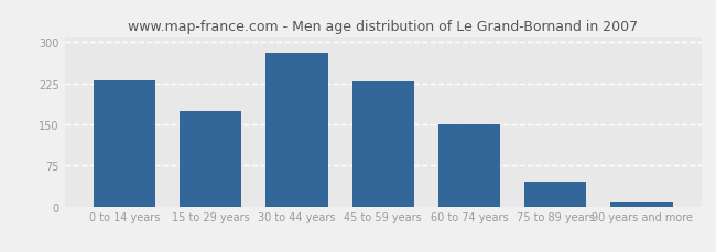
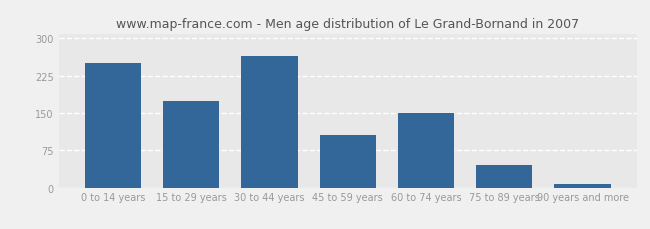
0 to 14 years: 230 -> 250
30 to 44 years: 280 -> 265
45 to 59 years: 228 -> 105
